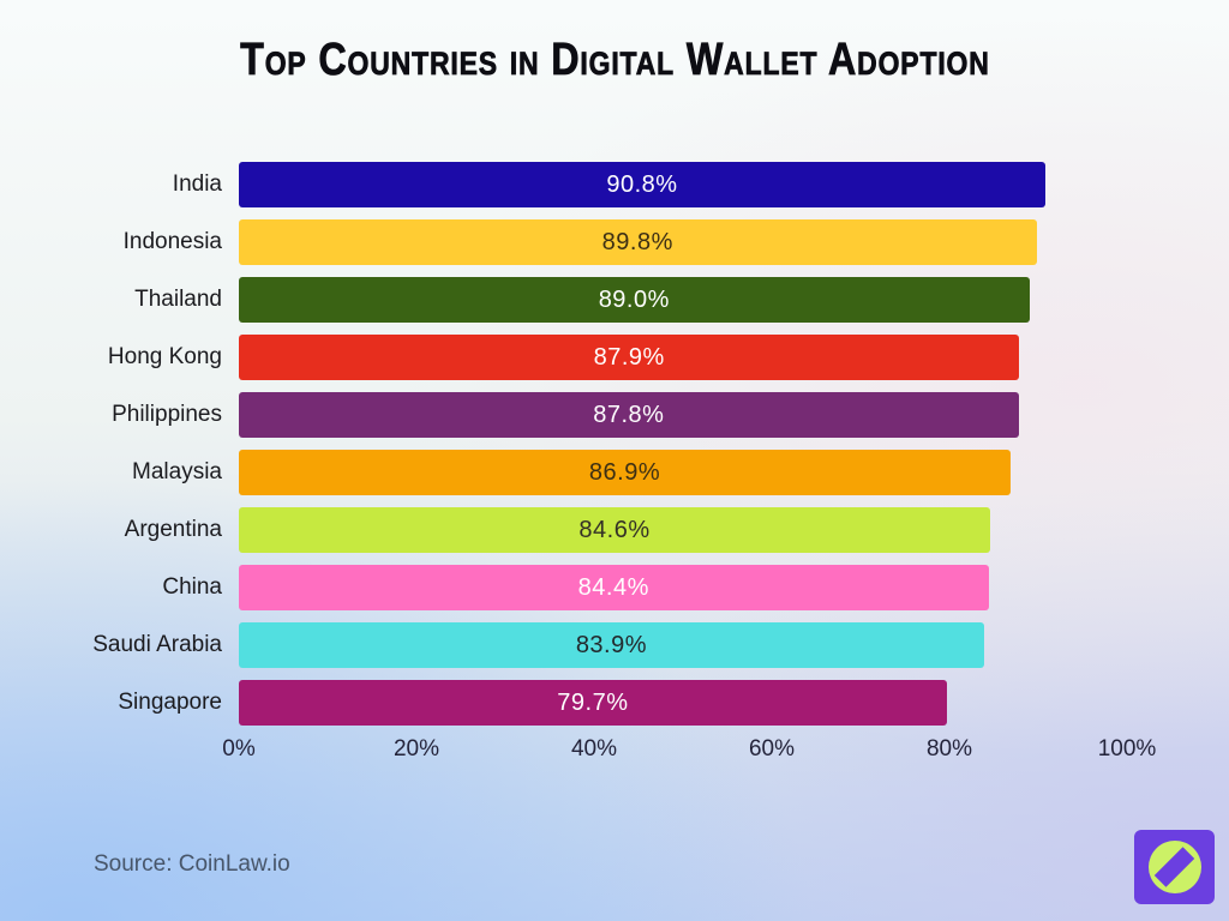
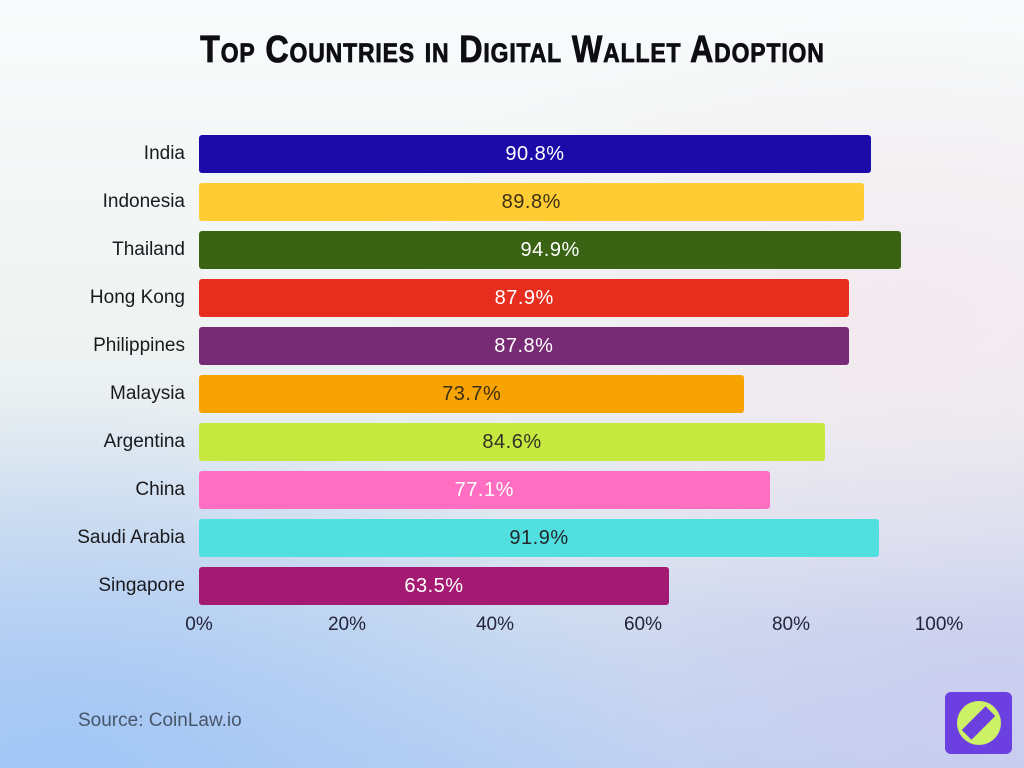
Thailand: 89.0% -> 94.9%
Malaysia: 86.9% -> 73.7%
China: 84.4% -> 77.1%
Saudi Arabia: 83.9% -> 91.9%
Singapore: 79.7% -> 63.5%
